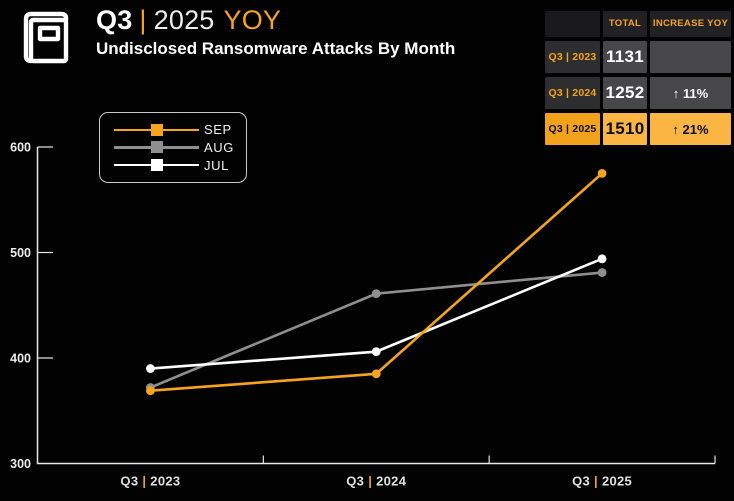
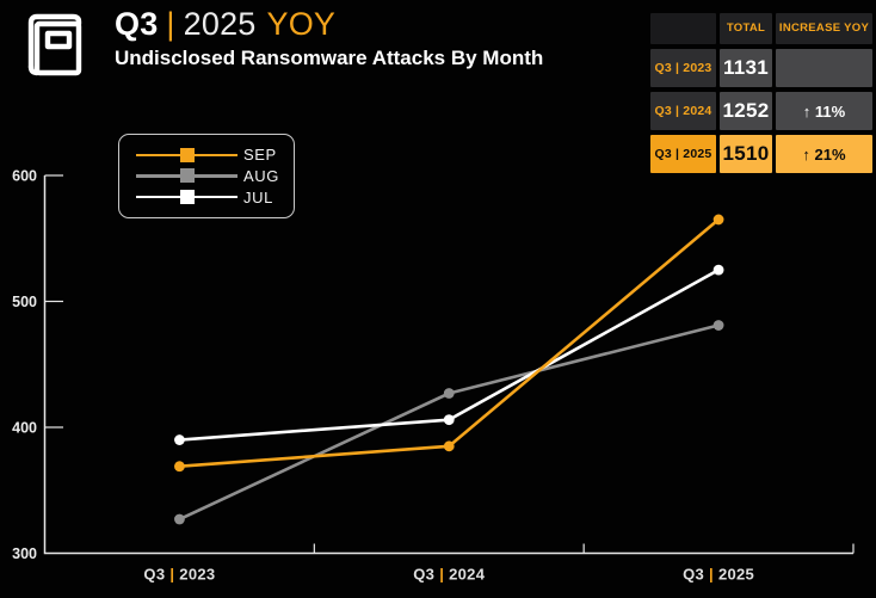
AUG/Q3 | 2023: 372 -> 327
AUG/Q3 | 2024: 461 -> 427
SEP/Q3 | 2025: 575 -> 565
JUL/Q3 | 2025: 494 -> 525
